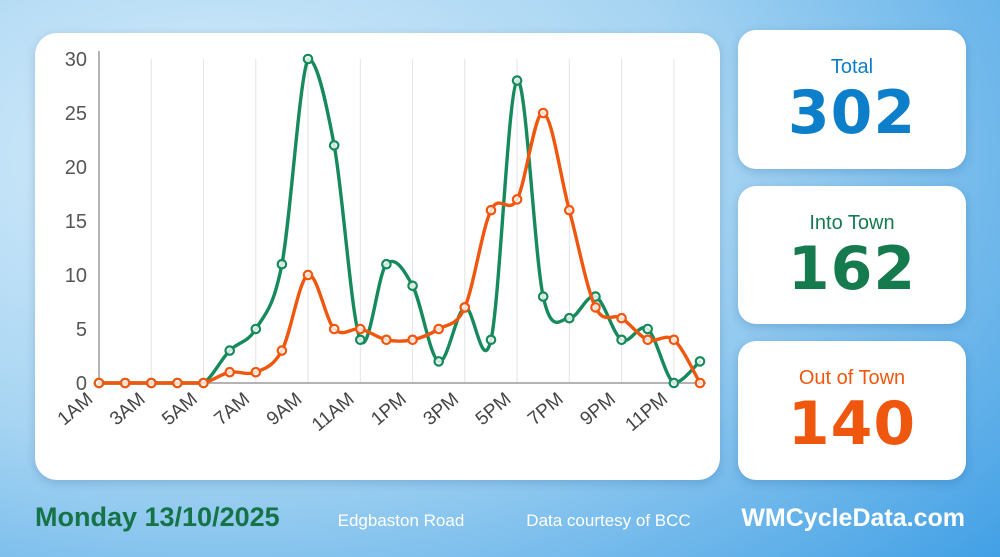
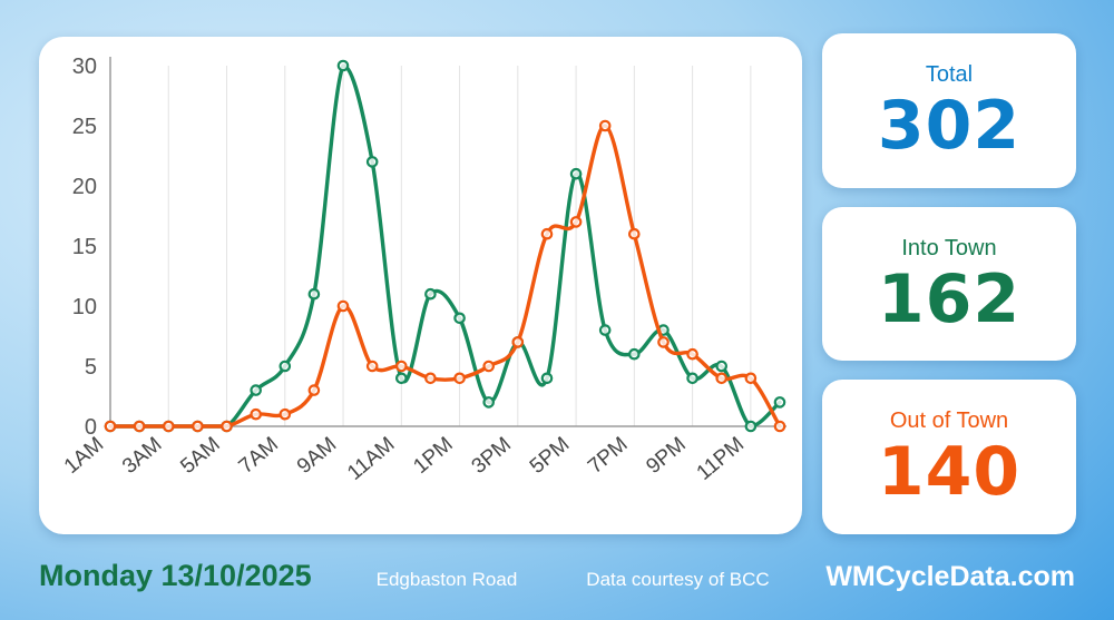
Into Town/5PM: 28 -> 21
